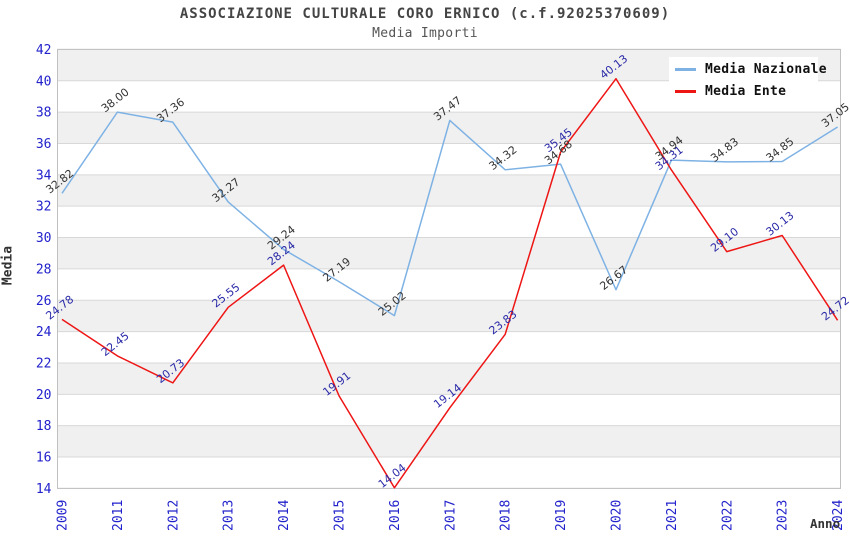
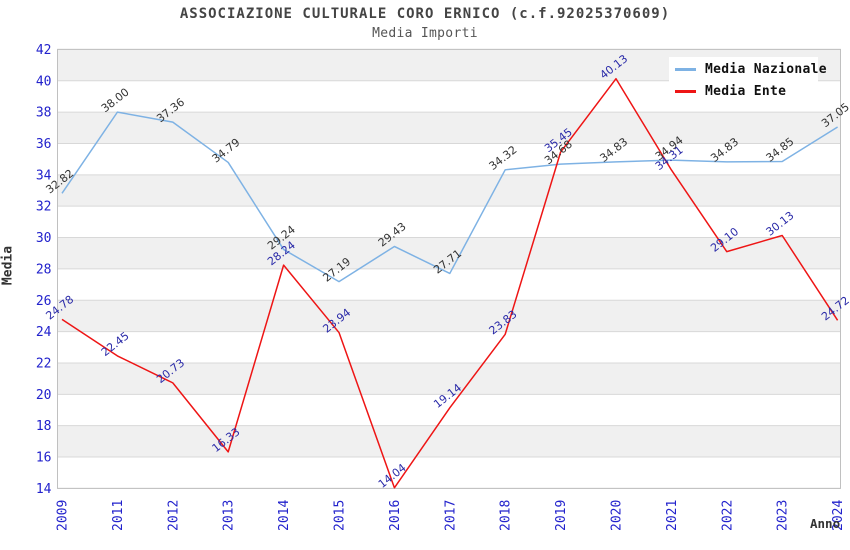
Media Nazionale/2013: 32.27 -> 34.79
Media Ente/2013: 25.55 -> 16.33
Media Ente/2015: 19.91 -> 23.94
Media Nazionale/2016: 25.02 -> 29.43
Media Nazionale/2017: 37.47 -> 27.71
Media Nazionale/2020: 26.67 -> 34.83
